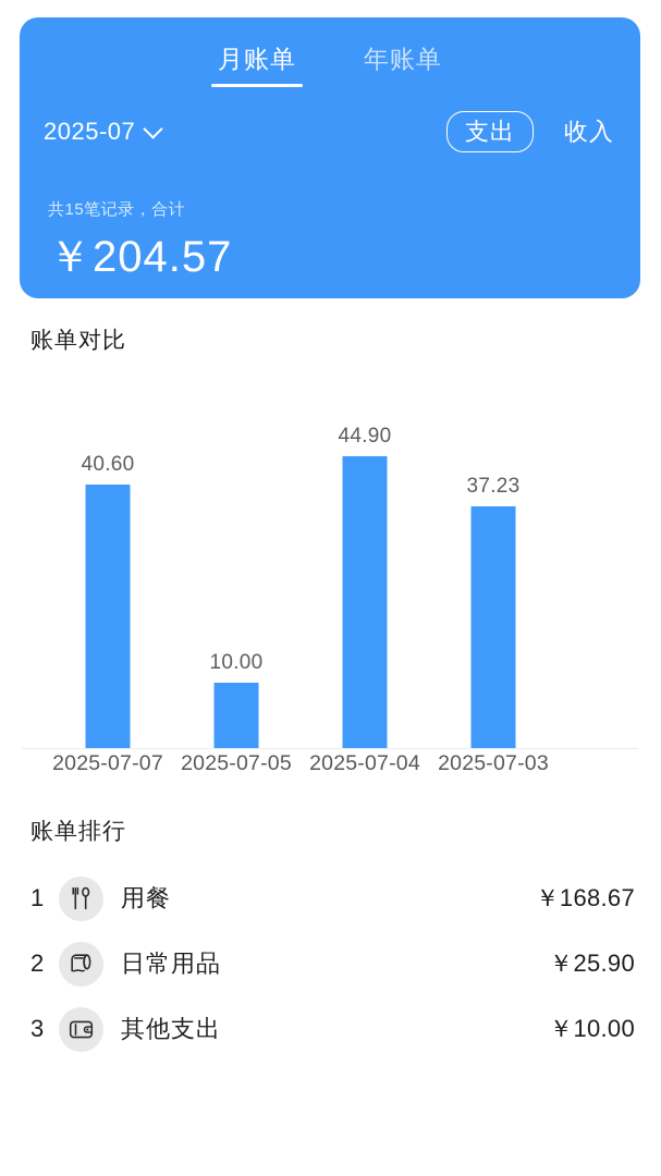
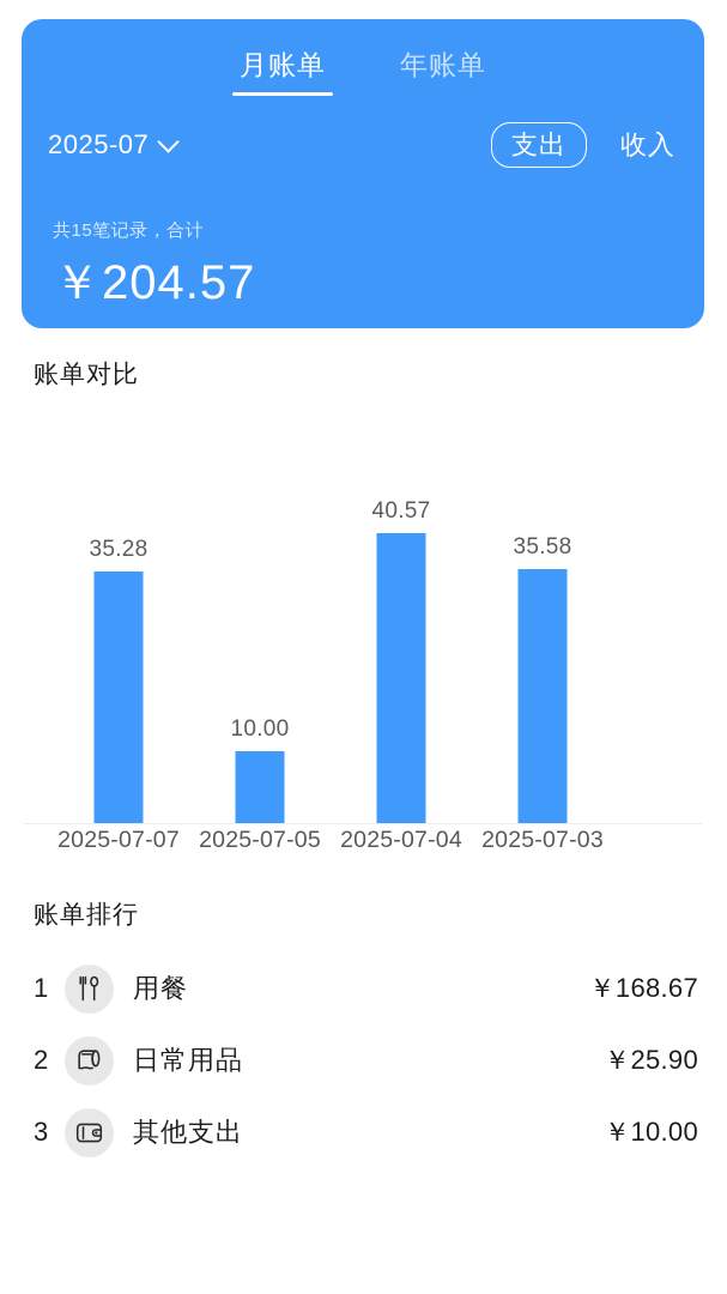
2025-07-07: 40.60 -> 35.28
2025-07-04: 44.90 -> 40.57
2025-07-03: 37.23 -> 35.58
